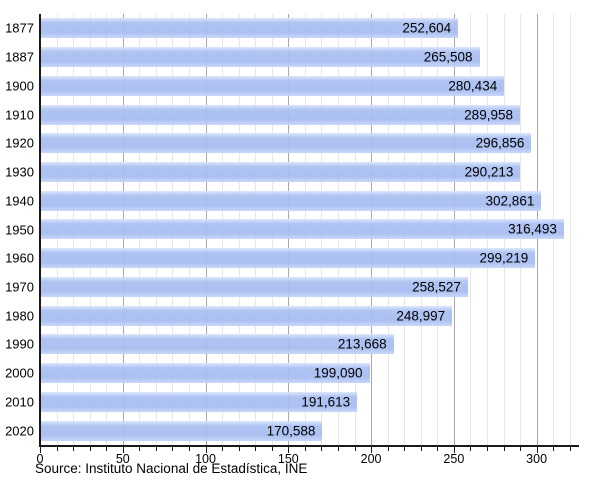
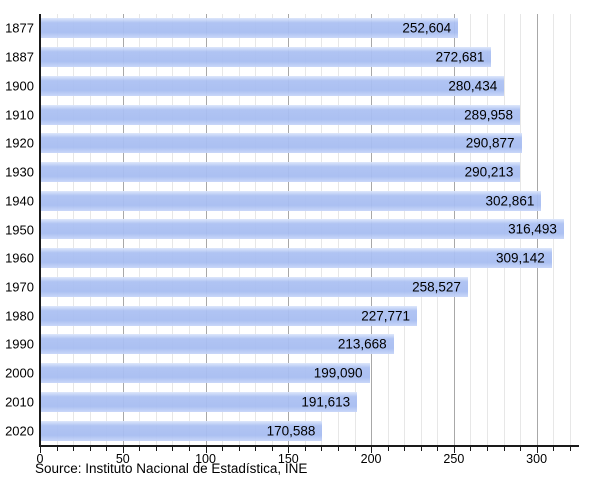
1887: 265,508 -> 272,681
1920: 296,856 -> 290,877
1960: 299,219 -> 309,142
1980: 248,997 -> 227,771
